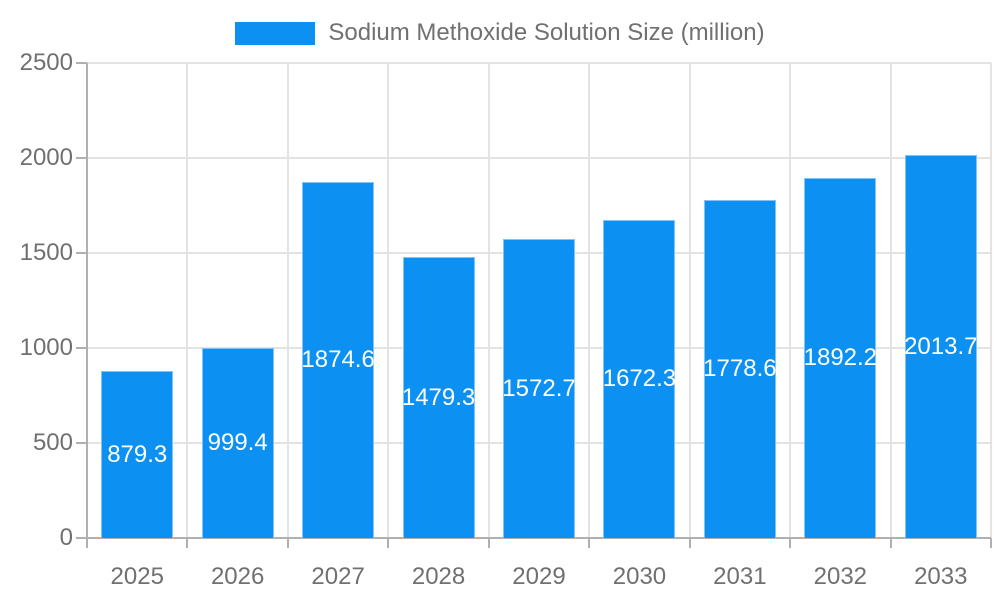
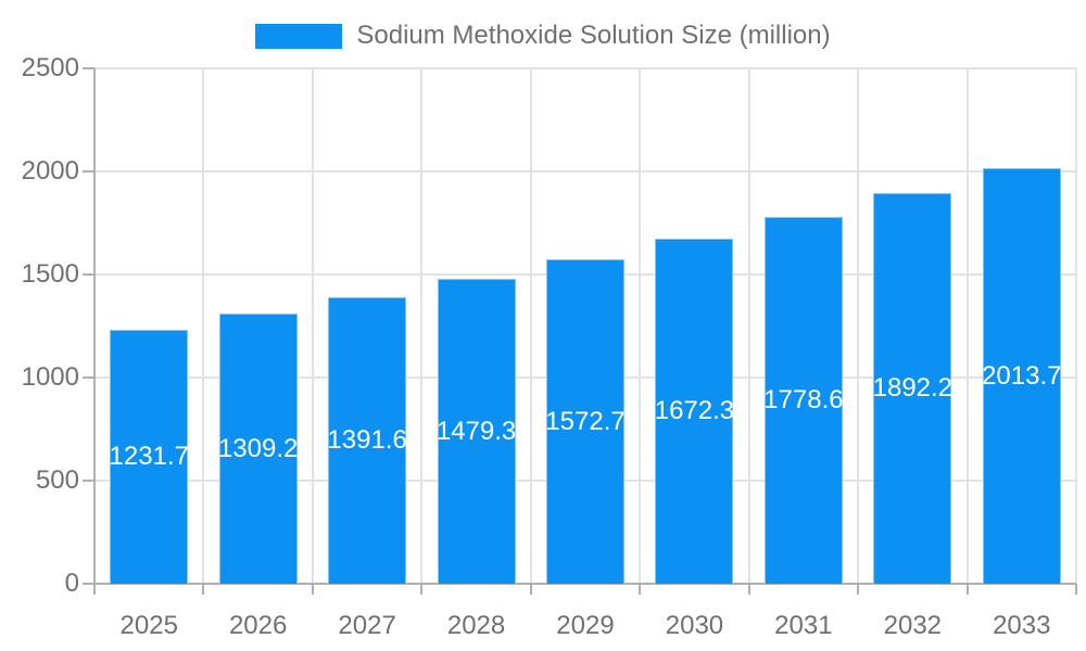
2025: 879.3 -> 1231.7
2026: 999.4 -> 1309.2
2027: 1874.6 -> 1391.6
